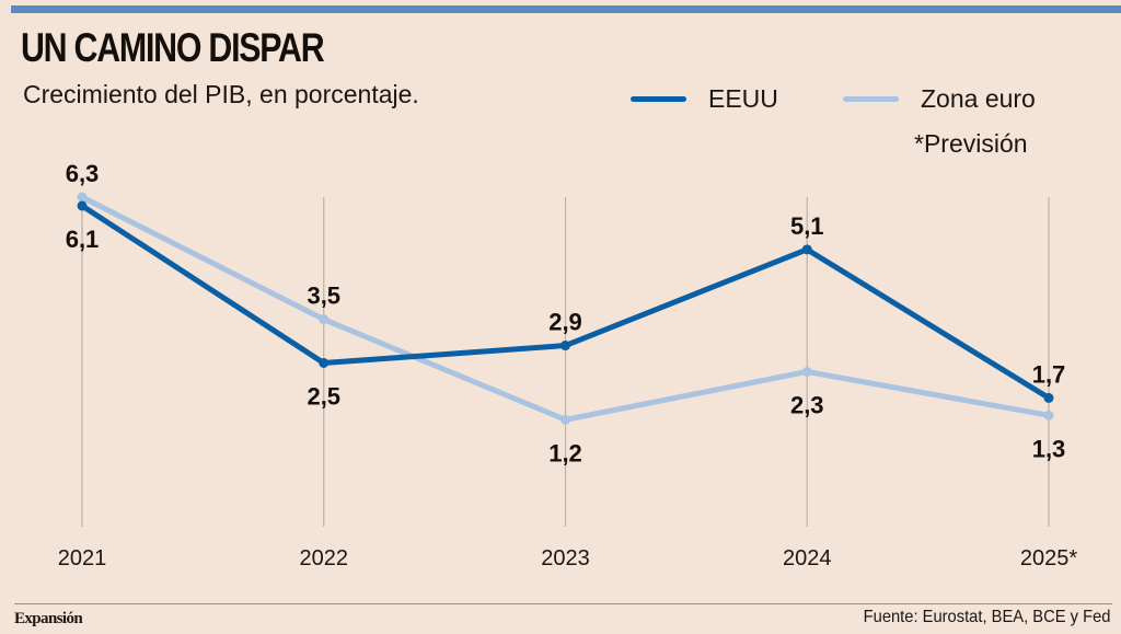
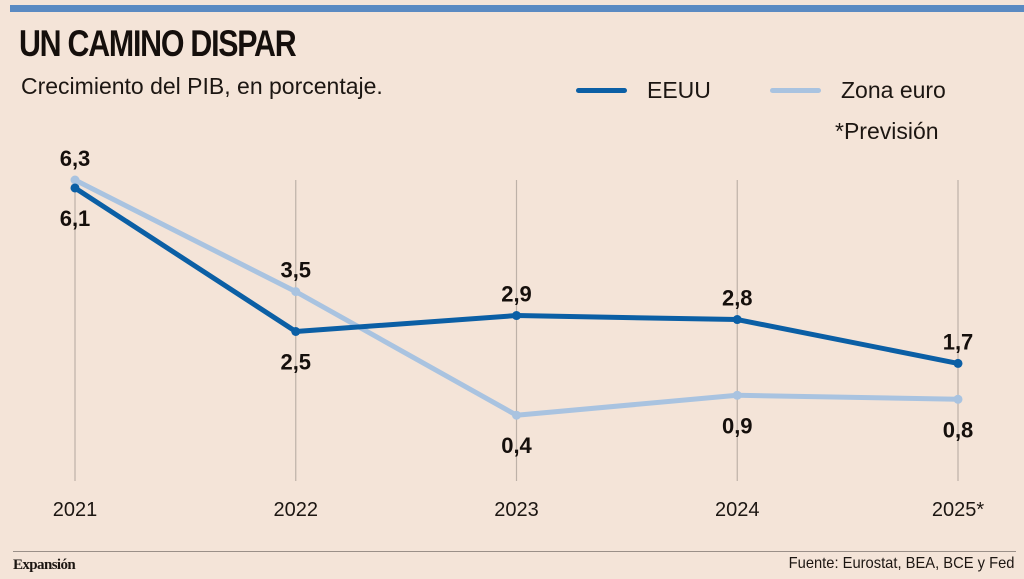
Zona euro/2023: 1,2 -> 0,4
EEUU/2024: 5,1 -> 2,8
Zona euro/2024: 2,3 -> 0,9
Zona euro/2025*: 1,3 -> 0,8
